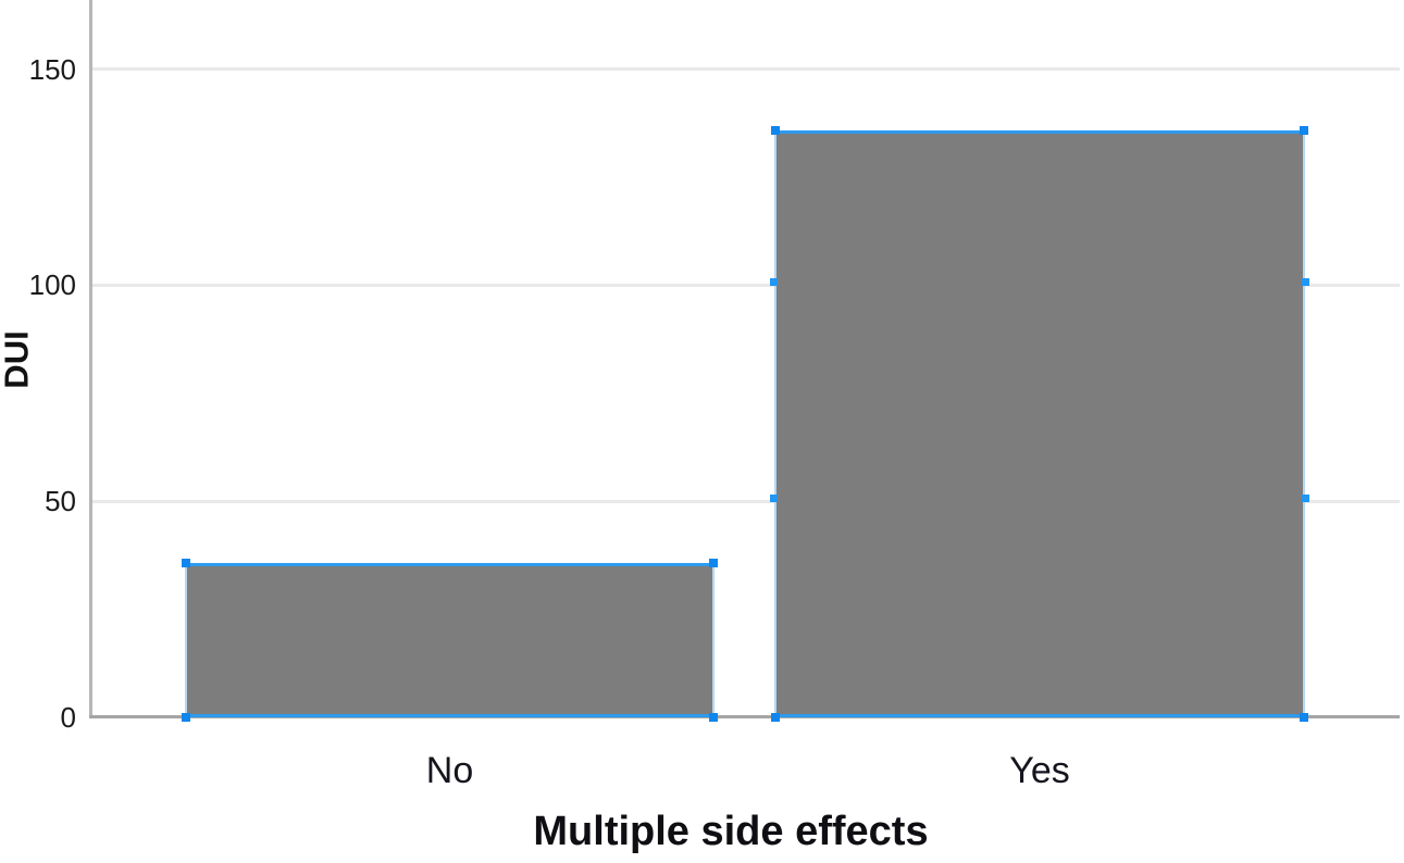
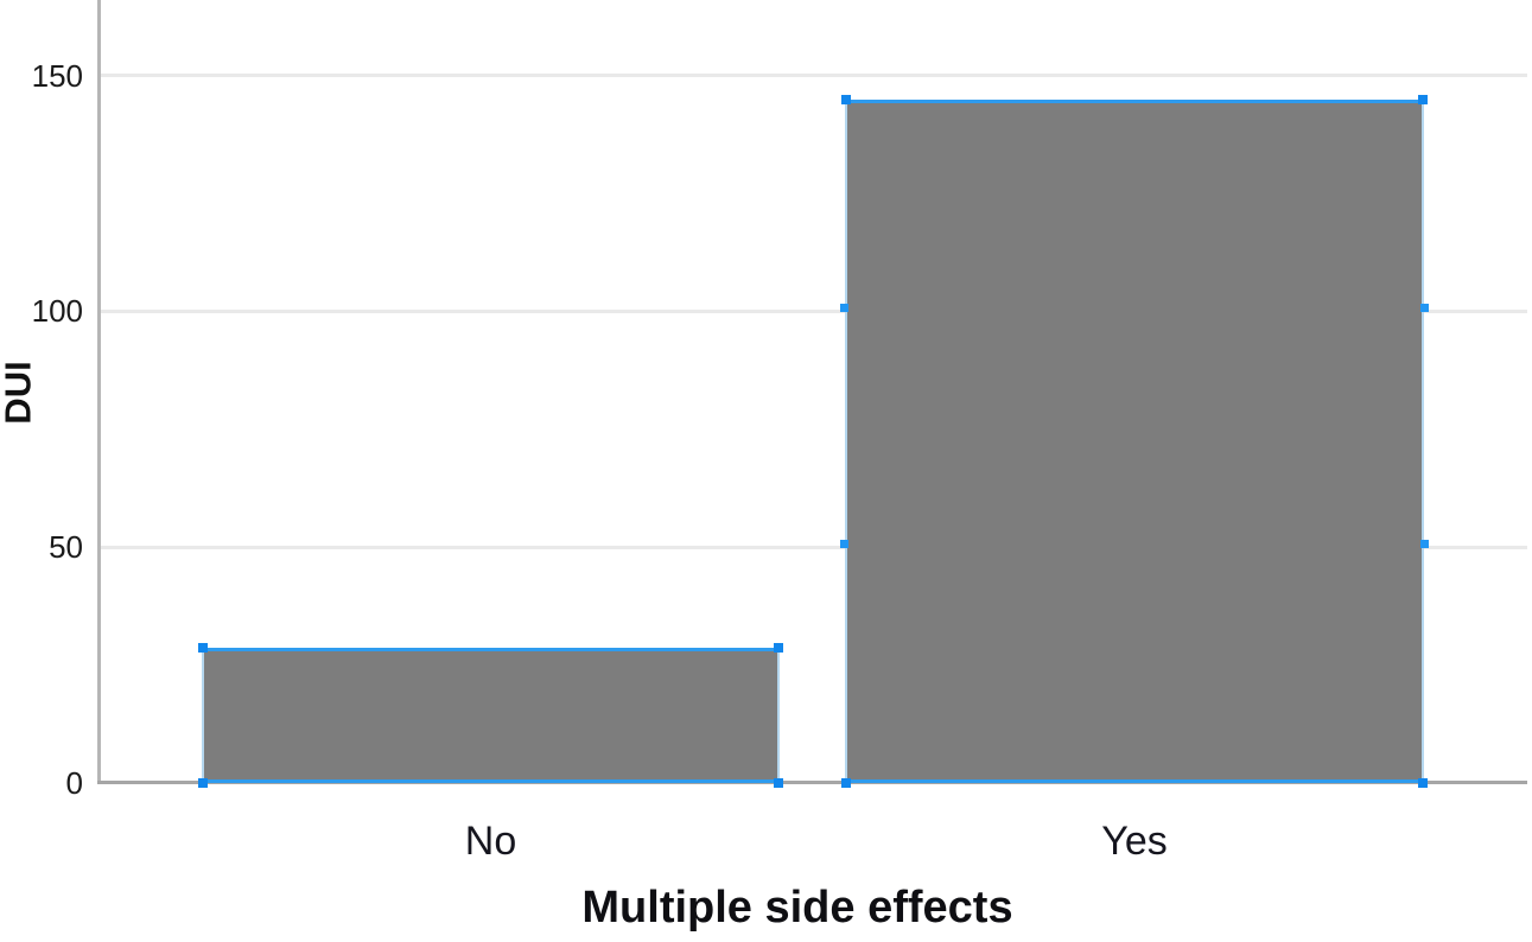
No: 35 -> 28
Yes: 135 -> 144
